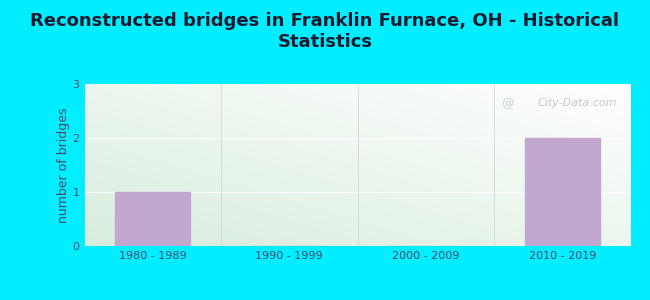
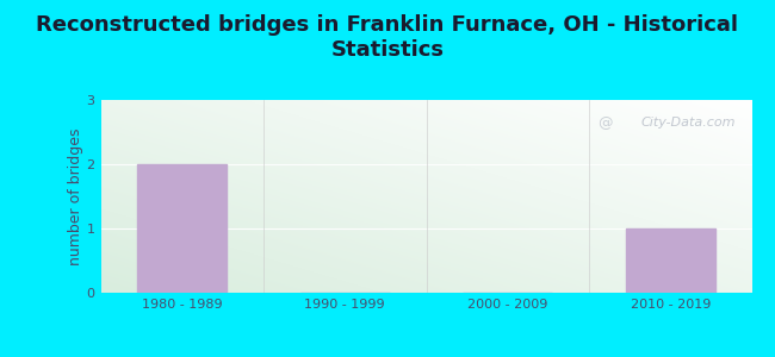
1980 - 1989: 1 -> 2
2010 - 2019: 2 -> 1
